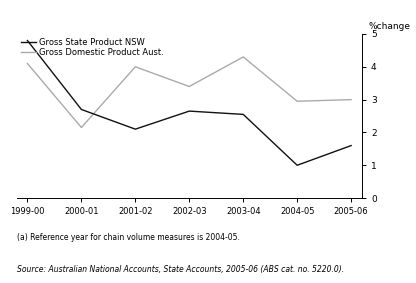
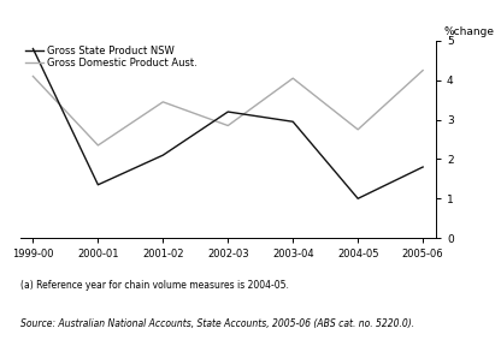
Gross State Product NSW/2000-01: 2.70 -> 1.35
Gross Domestic Product Aust./2000-01: 2.15 -> 2.35
Gross Domestic Product Aust./2001-02: 4.00 -> 3.45
Gross State Product NSW/2002-03: 2.65 -> 3.20
Gross Domestic Product Aust./2002-03: 3.40 -> 2.85
Gross State Product NSW/2003-04: 2.55 -> 2.95
Gross Domestic Product Aust./2003-04: 4.30 -> 4.05
Gross Domestic Product Aust./2004-05: 2.95 -> 2.75
Gross State Product NSW/2005-06: 1.60 -> 1.80
Gross Domestic Product Aust./2005-06: 3.00 -> 4.25
